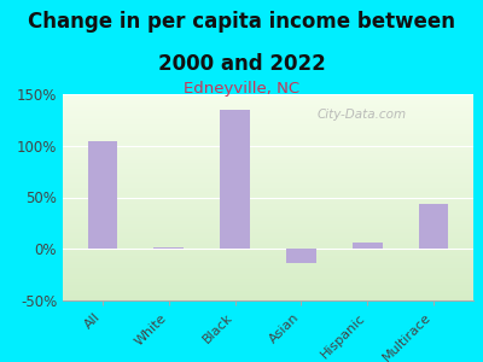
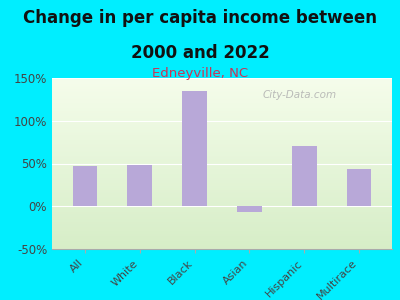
All: 104% -> 47%
White: 2% -> 48%
Asian: -14% -> -7%
Hispanic: 6% -> 70%
